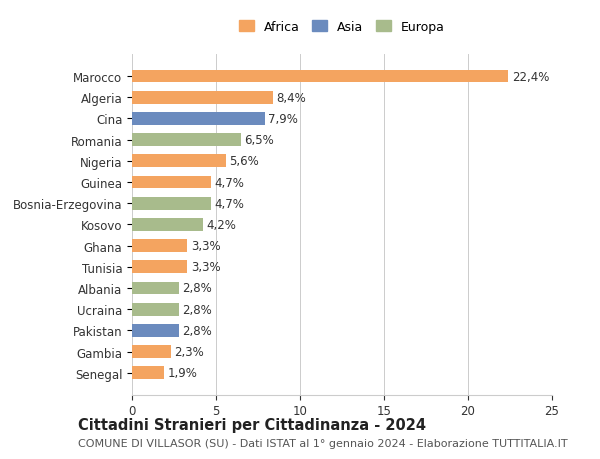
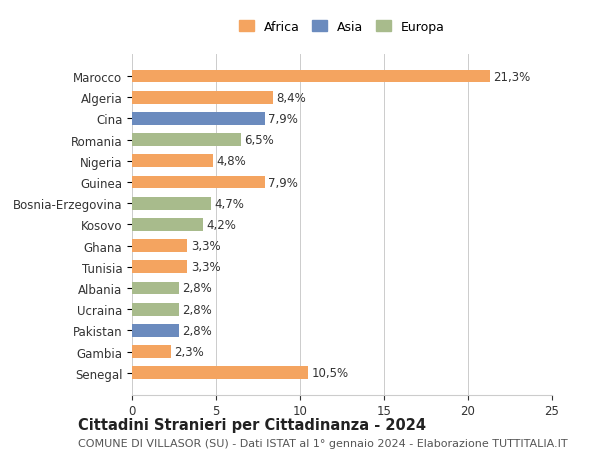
Marocco: 22,4% -> 21,3%
Nigeria: 5,6% -> 4,8%
Guinea: 4,7% -> 7,9%
Senegal: 1,9% -> 10,5%
